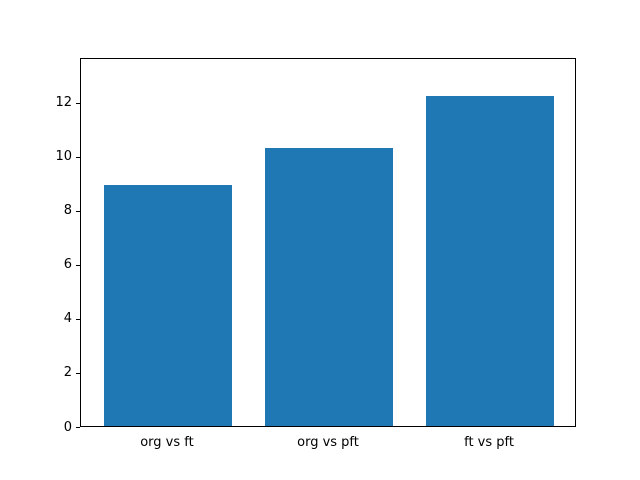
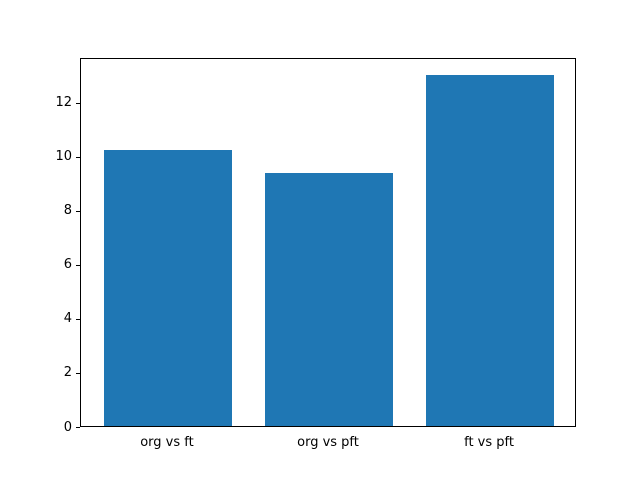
org vs ft: 8.9 -> 10.2
org vs pft: 10.3 -> 9.3
ft vs pft: 12.2 -> 13.0
